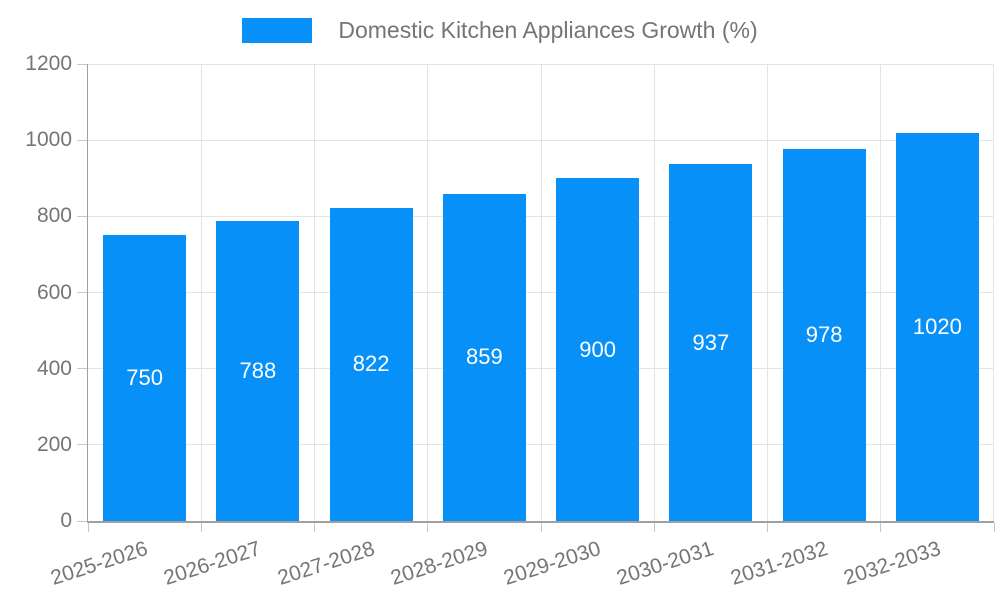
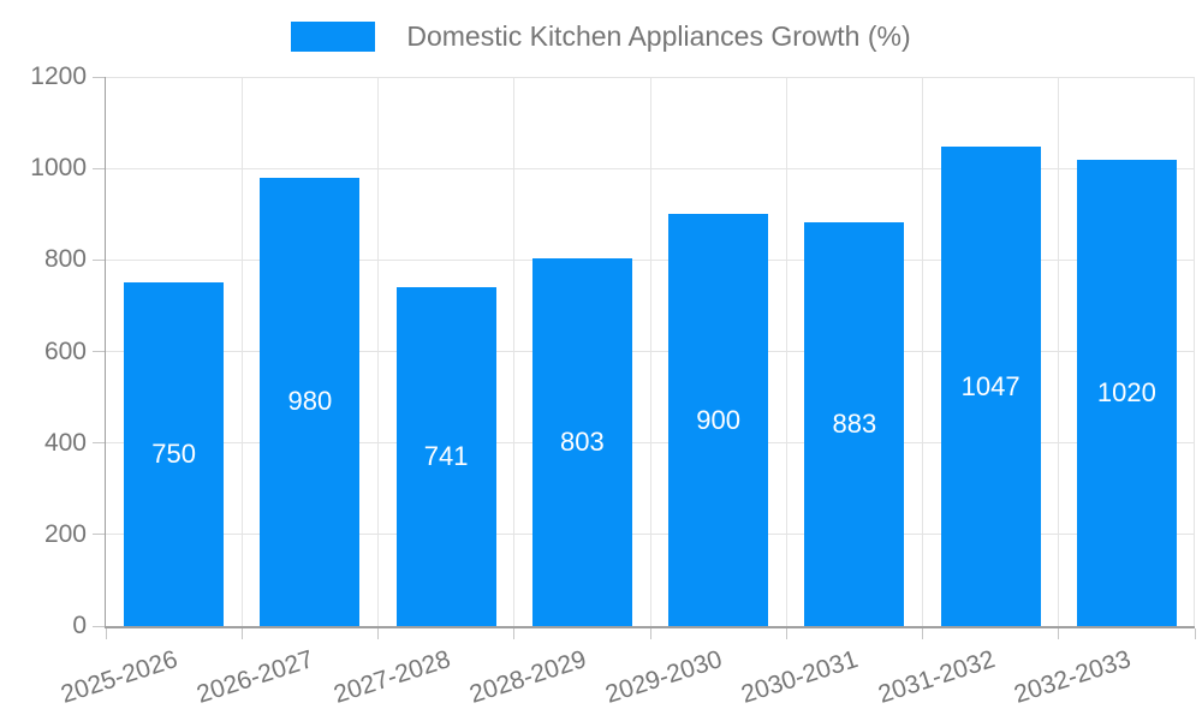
2026-2027: 788 -> 980
2027-2028: 822 -> 741
2028-2029: 859 -> 803
2030-2031: 937 -> 883
2031-2032: 978 -> 1047
